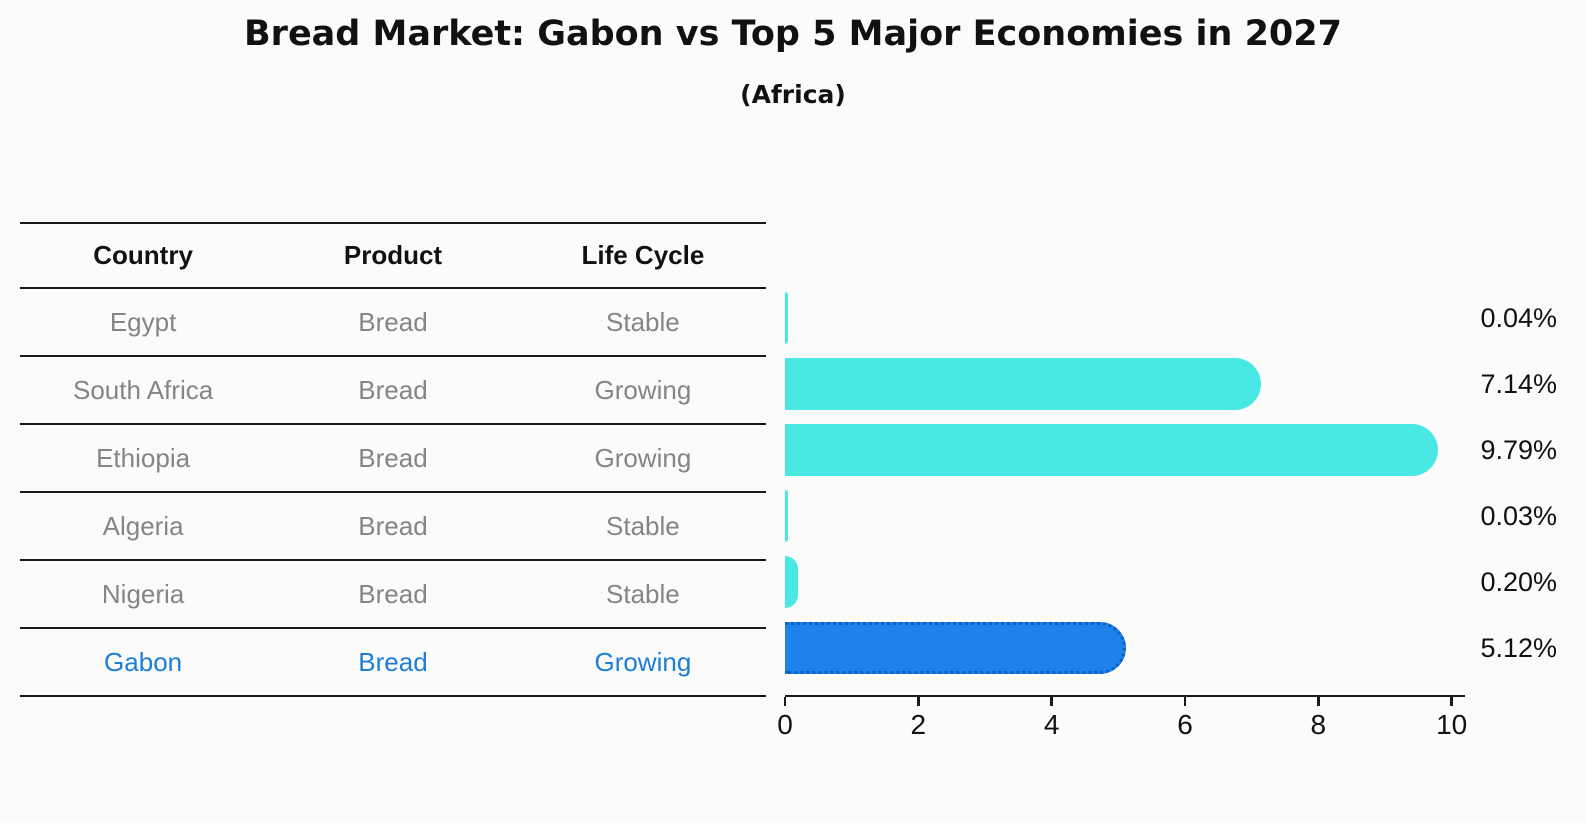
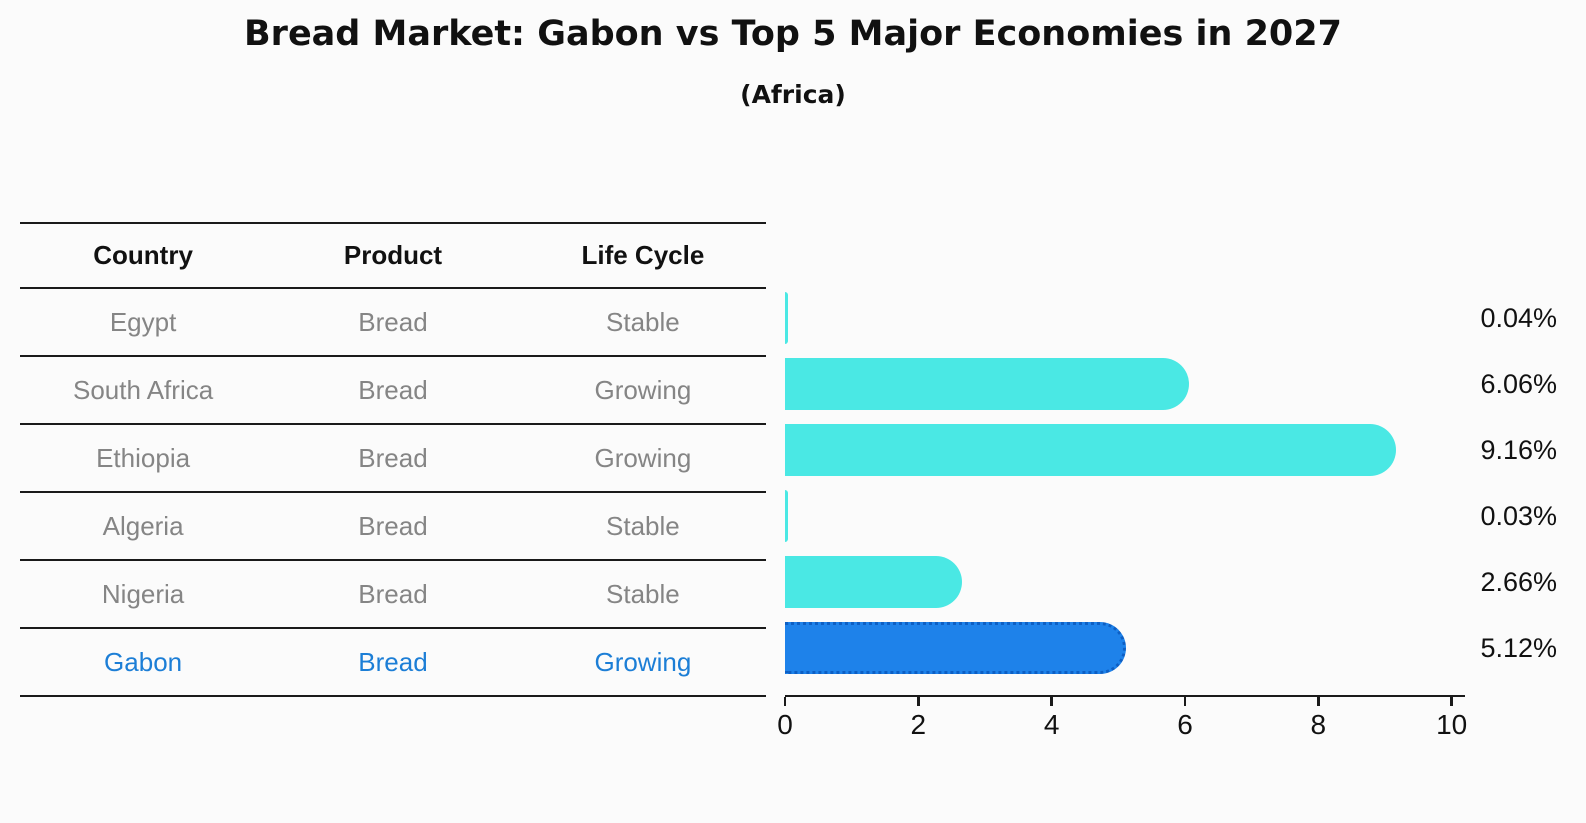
South Africa: 7.14% -> 6.06%
Ethiopia: 9.79% -> 9.16%
Nigeria: 0.20% -> 2.66%
